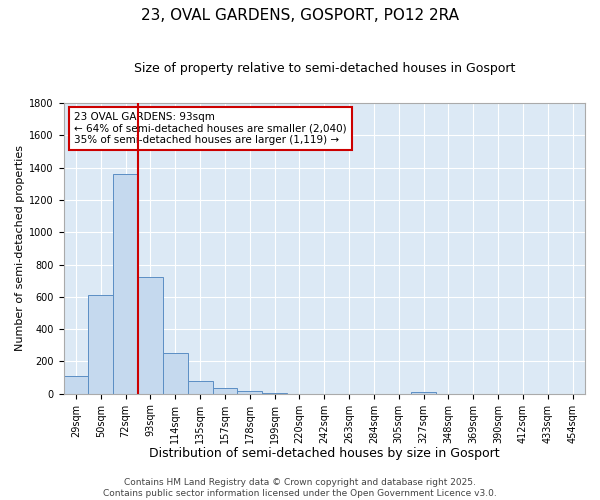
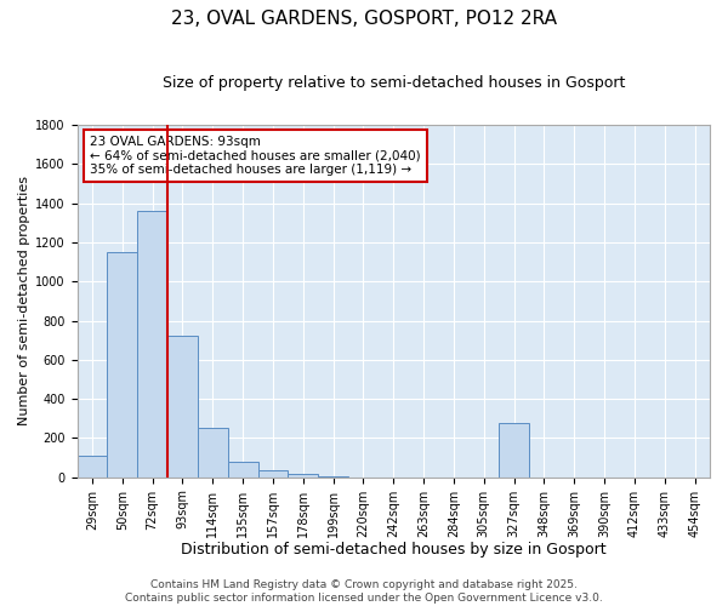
50sqm: 610 -> 1150
327sqm: 10 -> 280
